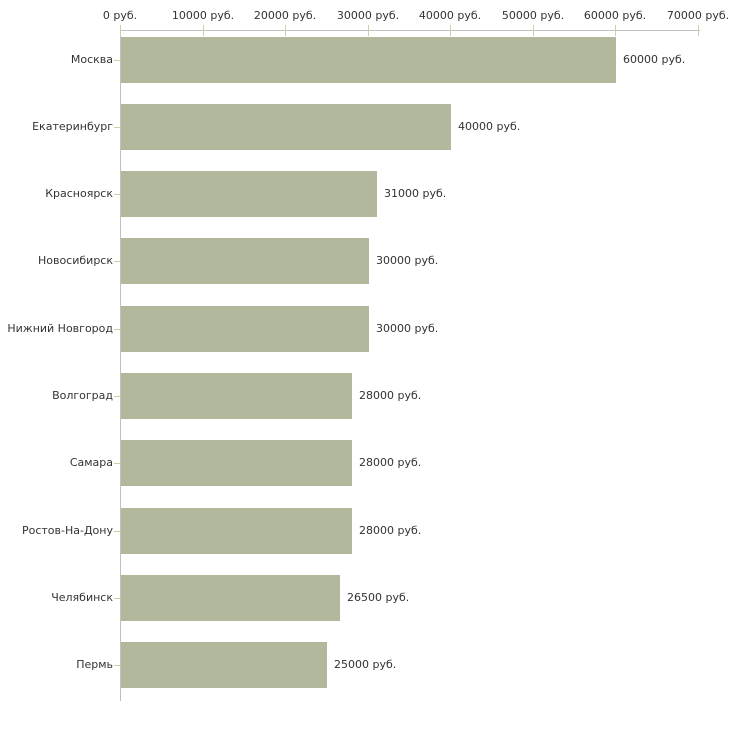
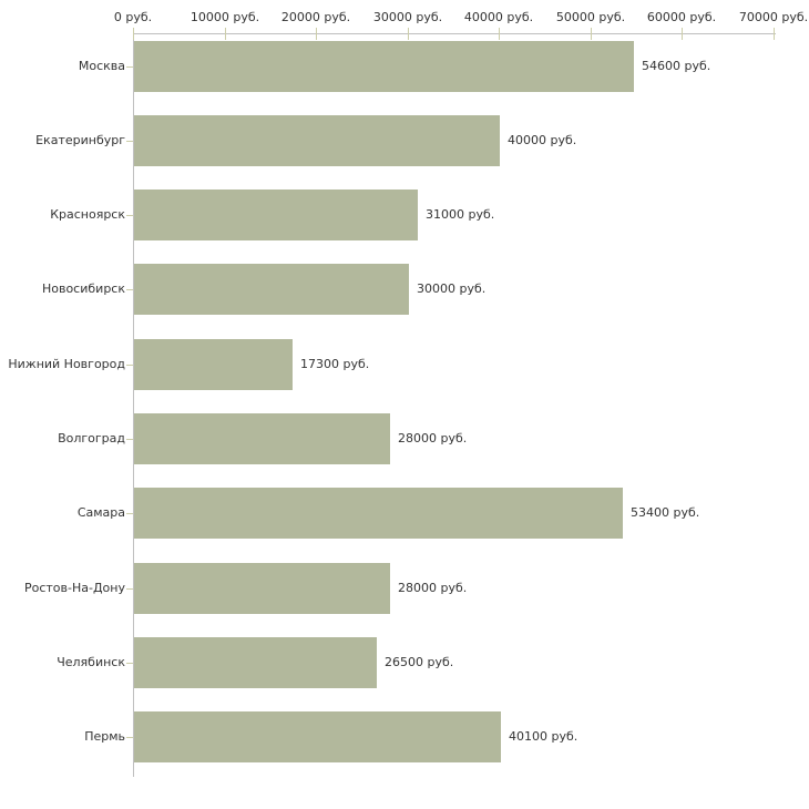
Москва: 60000 -> 54600
Нижний Новгород: 30000 -> 17300
Самара: 28000 -> 53400
Пермь: 25000 -> 40100
